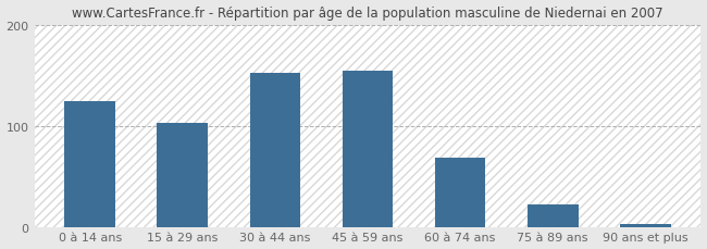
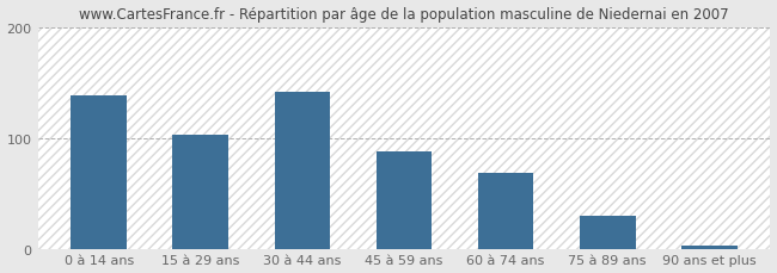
0 à 14 ans: 125 -> 138
30 à 44 ans: 152 -> 142
45 à 59 ans: 155 -> 88
75 à 89 ans: 22 -> 30
